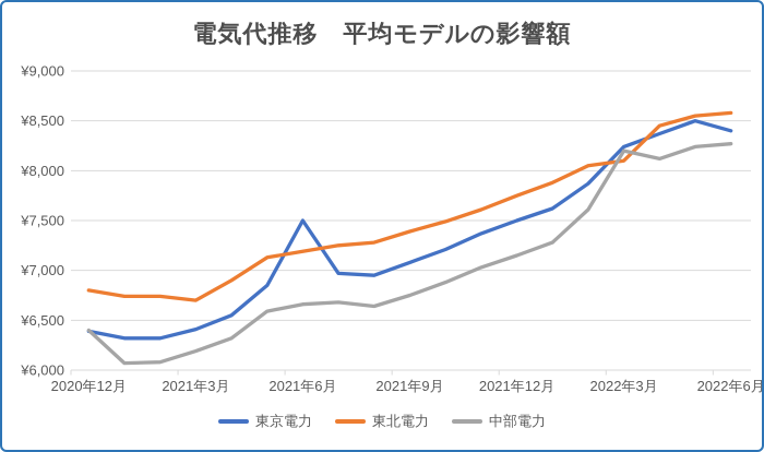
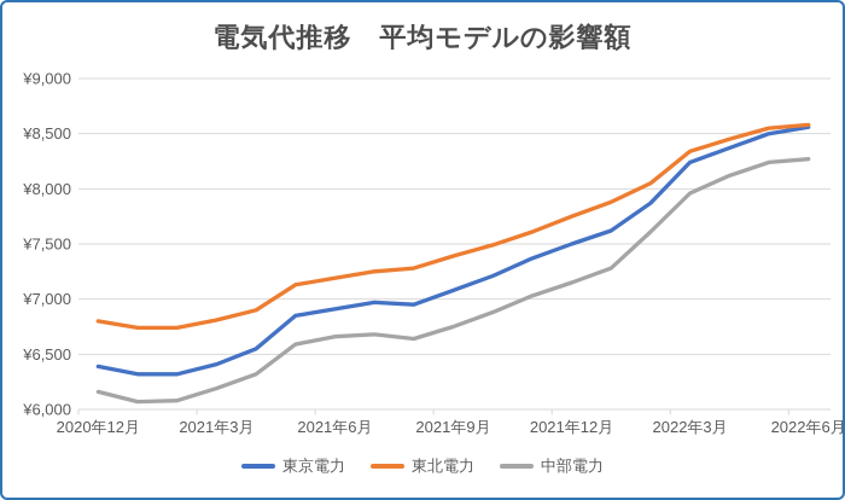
中部電力/2020年12月: ¥6400 -> ¥6200
東北電力/2021年3月: ¥6700 -> ¥6800
東京電力/2021年6月: ¥7500 -> ¥6900
東北電力/2022年3月: ¥8100 -> ¥8300
中部電力/2022年3月: ¥8200 -> ¥8000
東京電力/2022年6月: ¥8400 -> ¥8600
